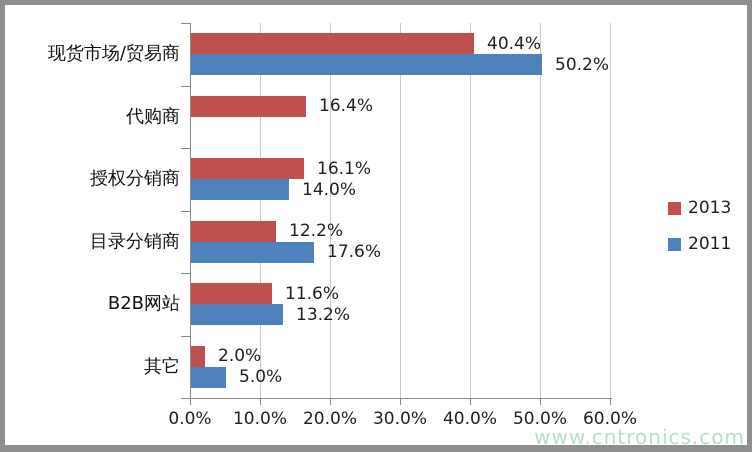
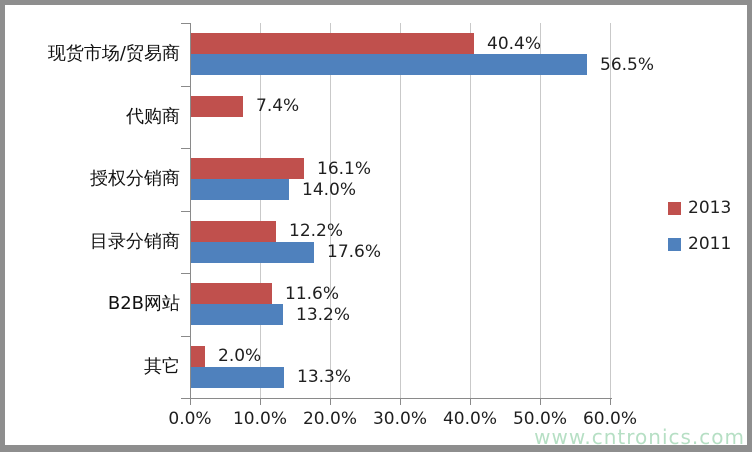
2011/现货市场/贸易商: 50.2% -> 56.5%
2013/代购商: 16.4% -> 7.4%
2011/其它: 5.0% -> 13.3%
